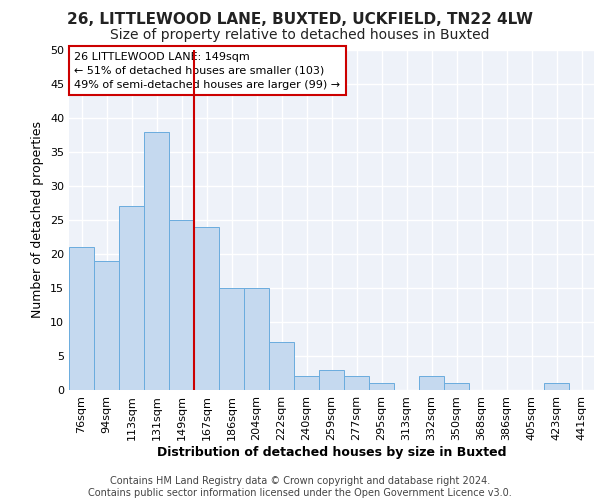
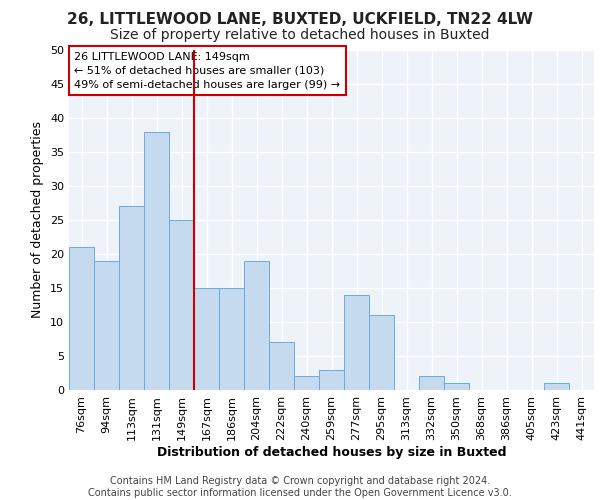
167sqm: 24 -> 15
204sqm: 15 -> 19
277sqm: 2 -> 14
295sqm: 1 -> 11
